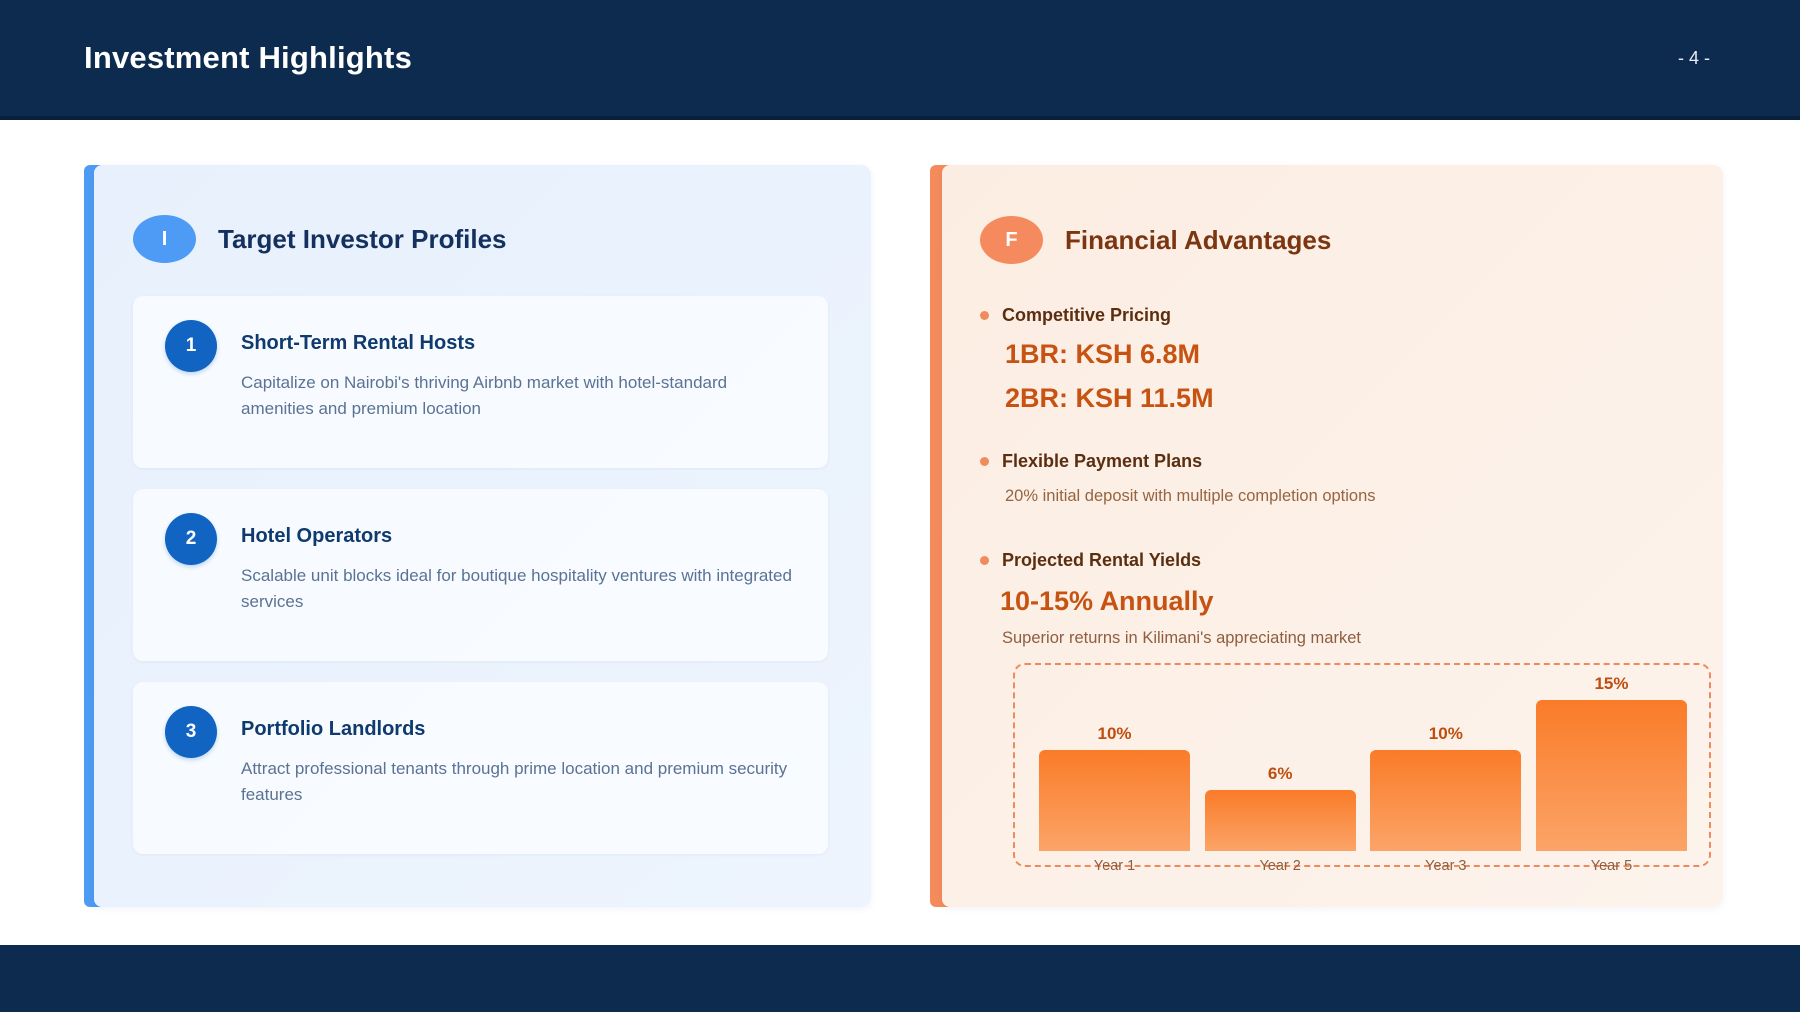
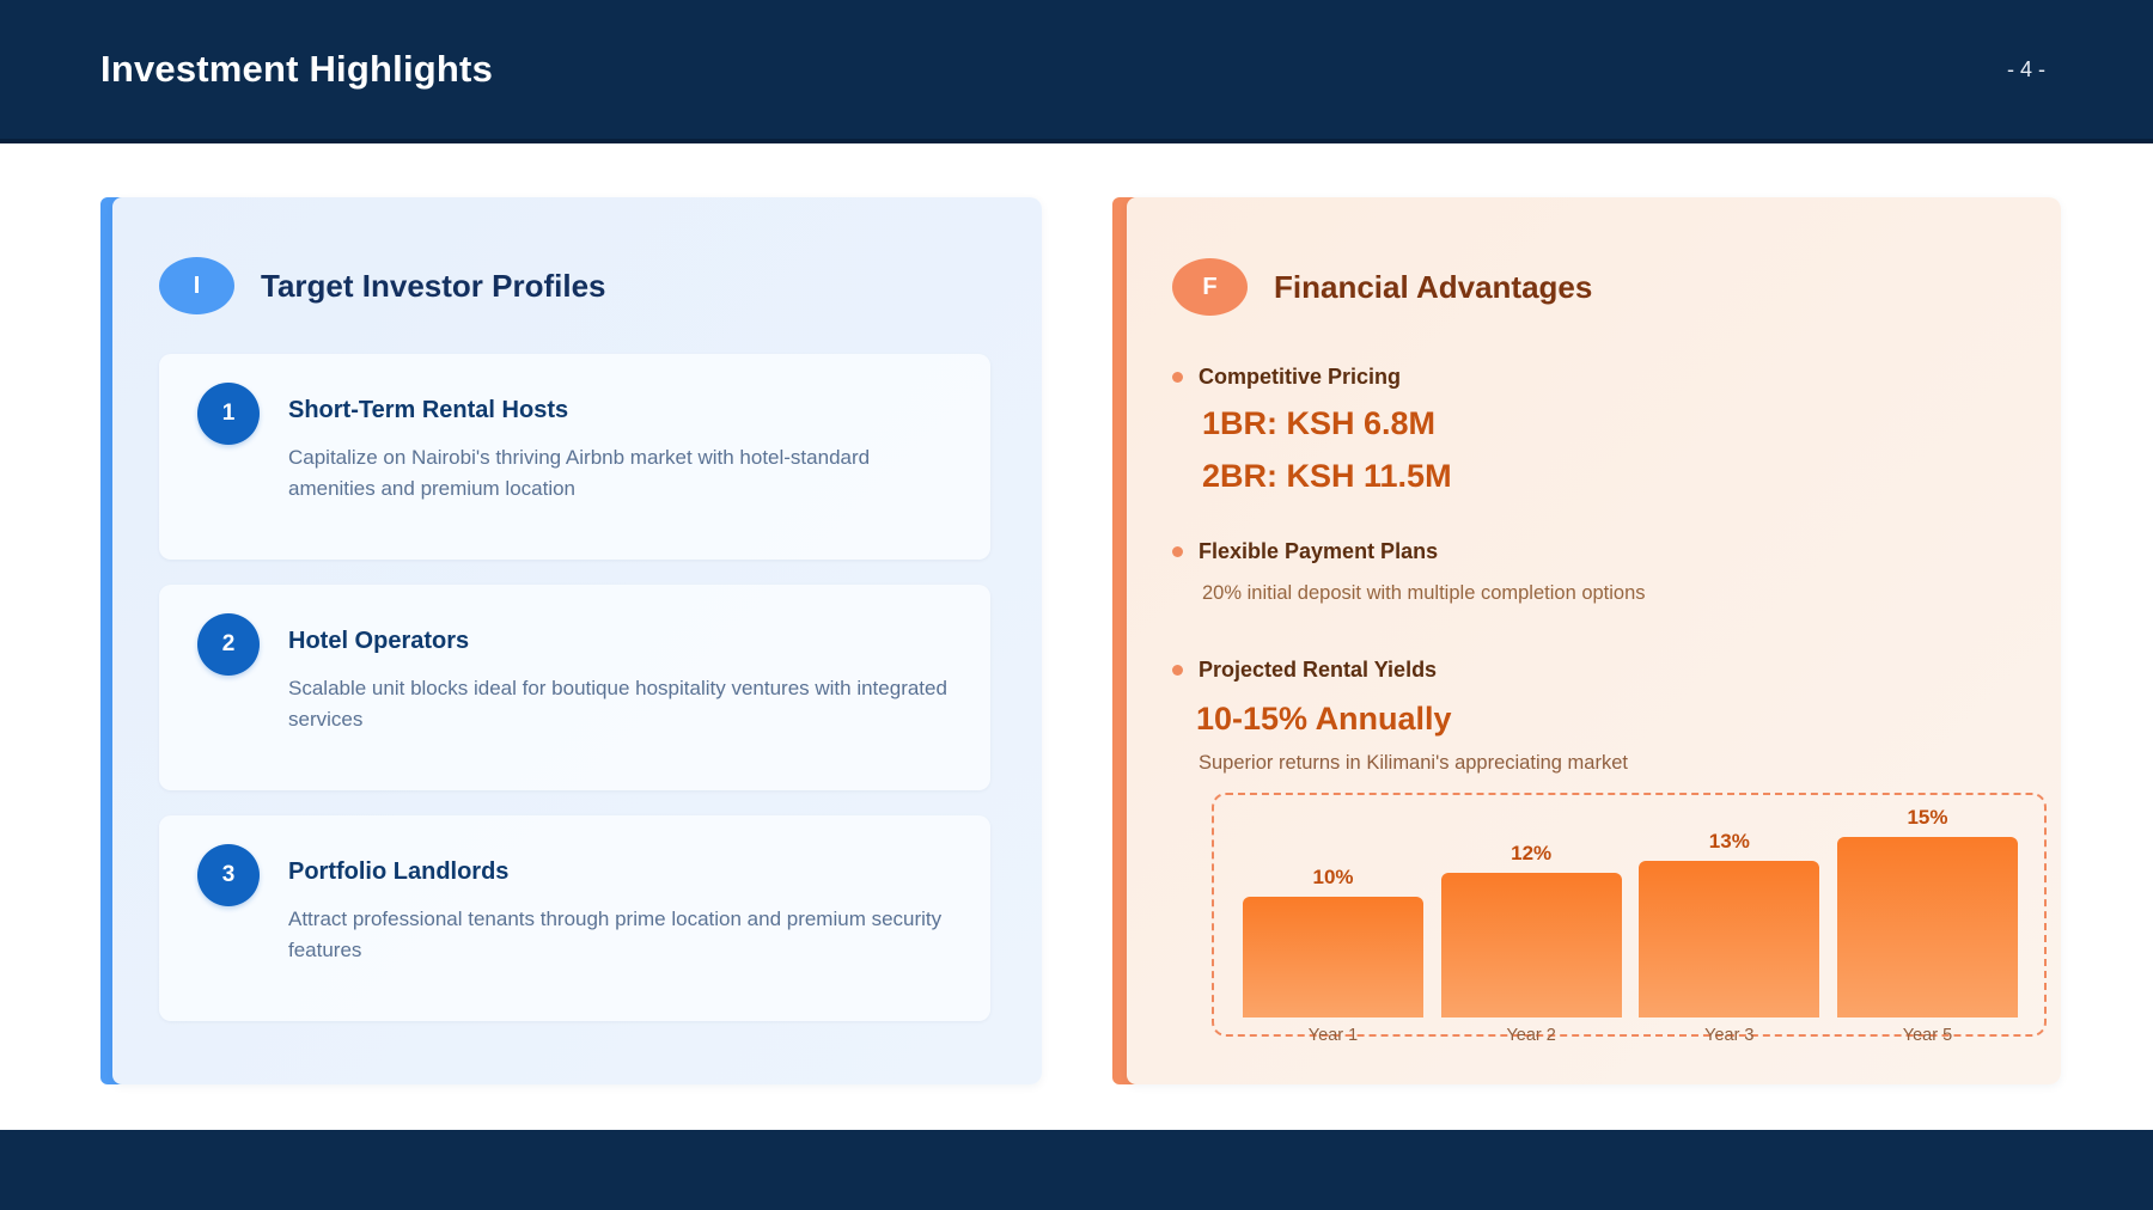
Year 2: 6% -> 12%
Year 3: 10% -> 13%
